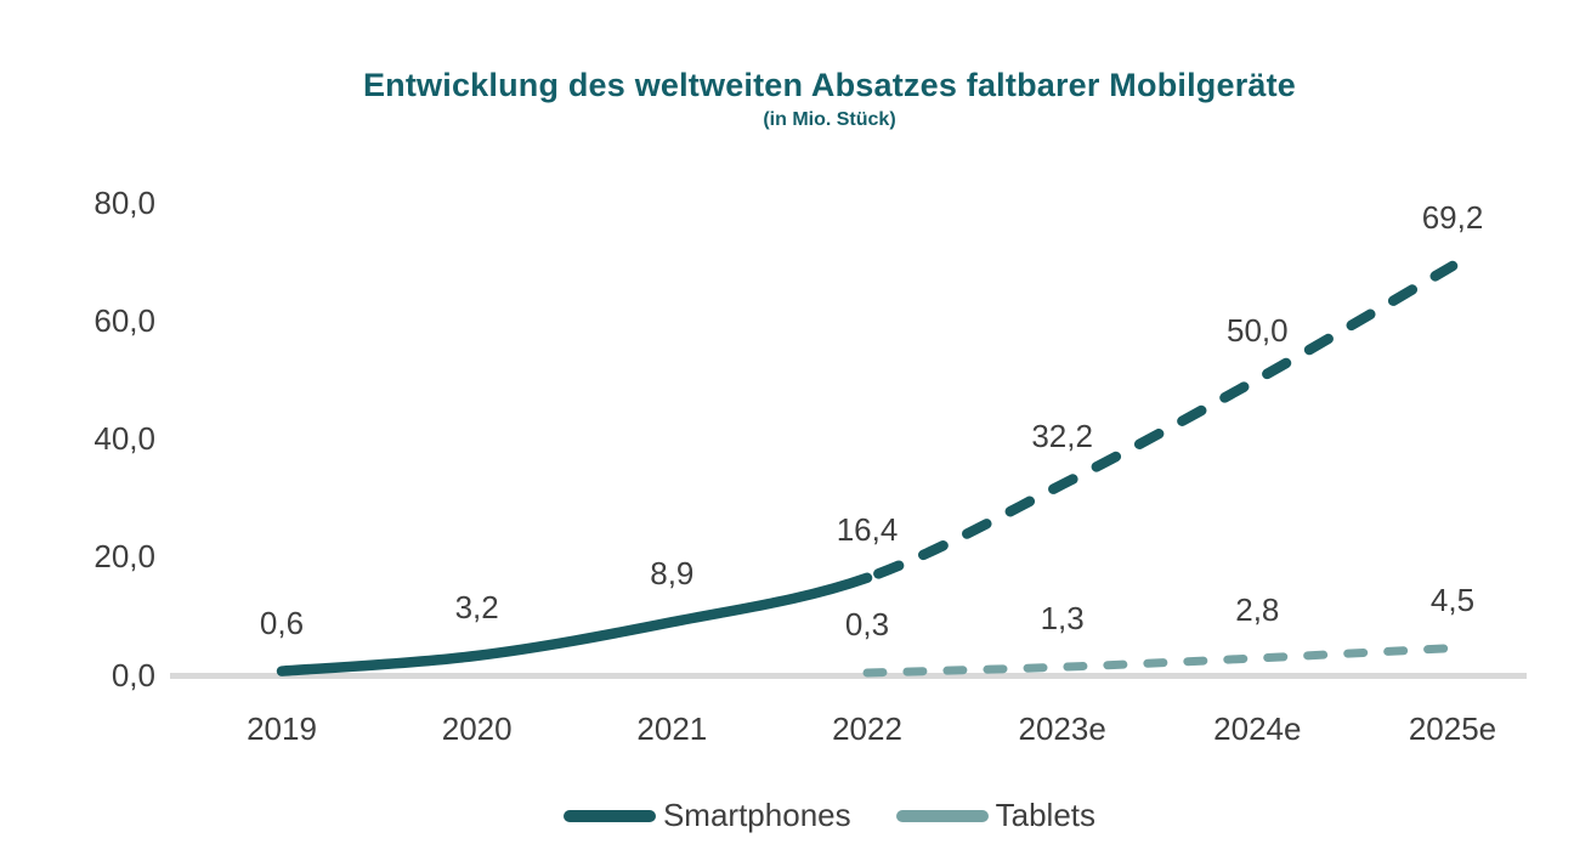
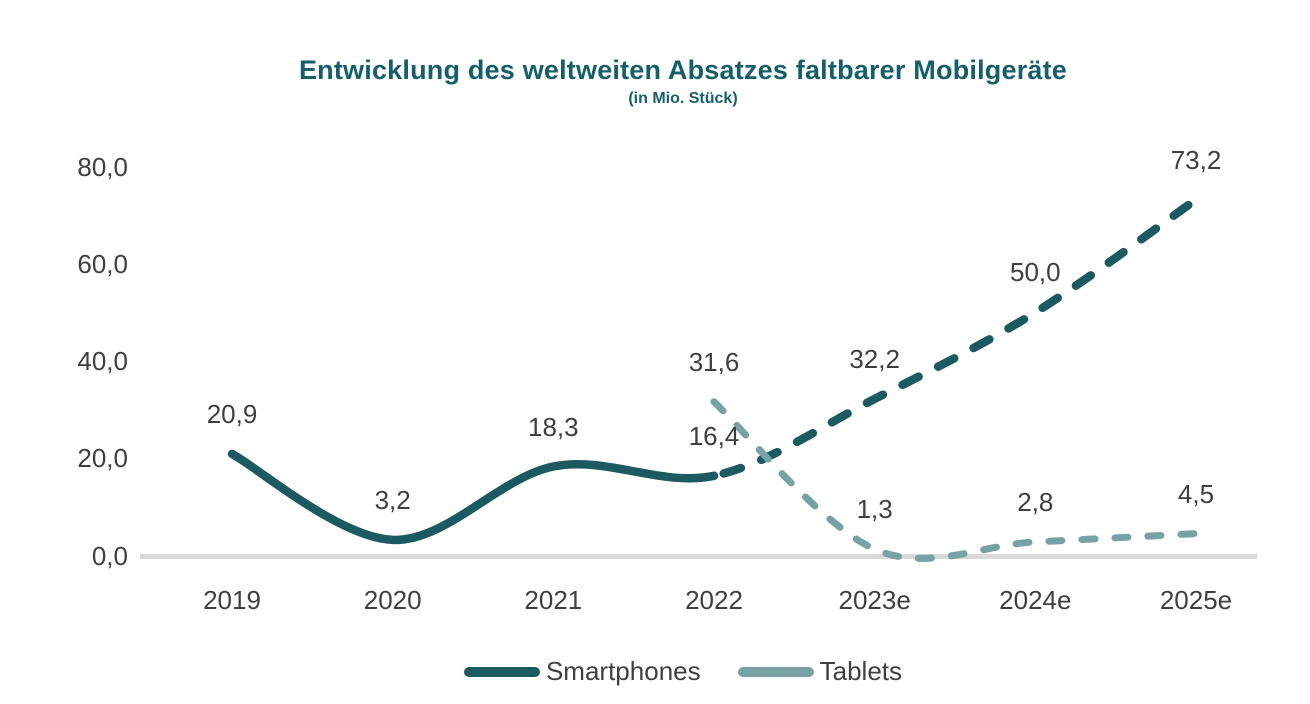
Smartphones/2019: 0,6 -> 20,9
Smartphones/2021: 8,9 -> 18,3
Tablets/2022: 0,3 -> 31,6
Smartphones/2025e: 69,2 -> 73,2
